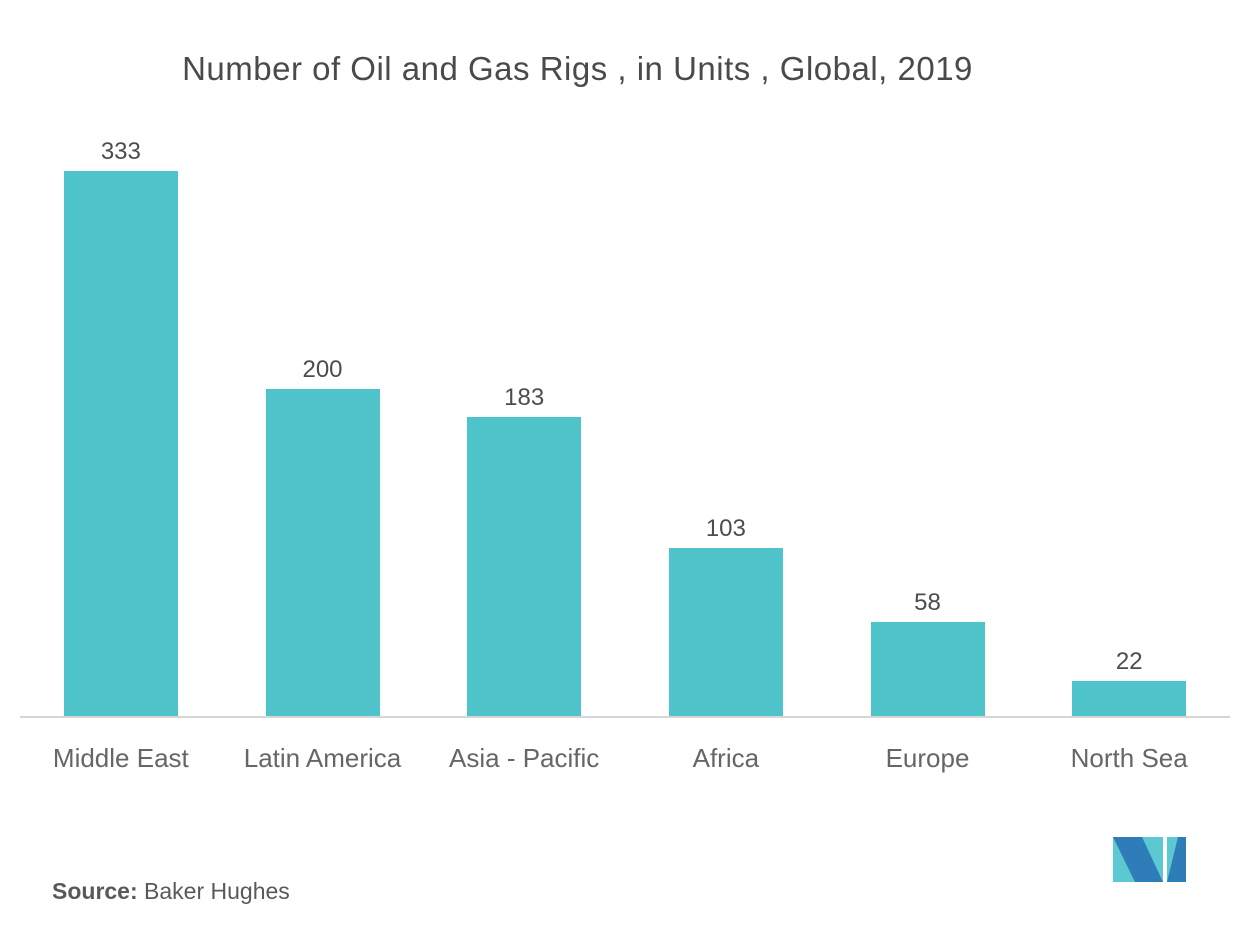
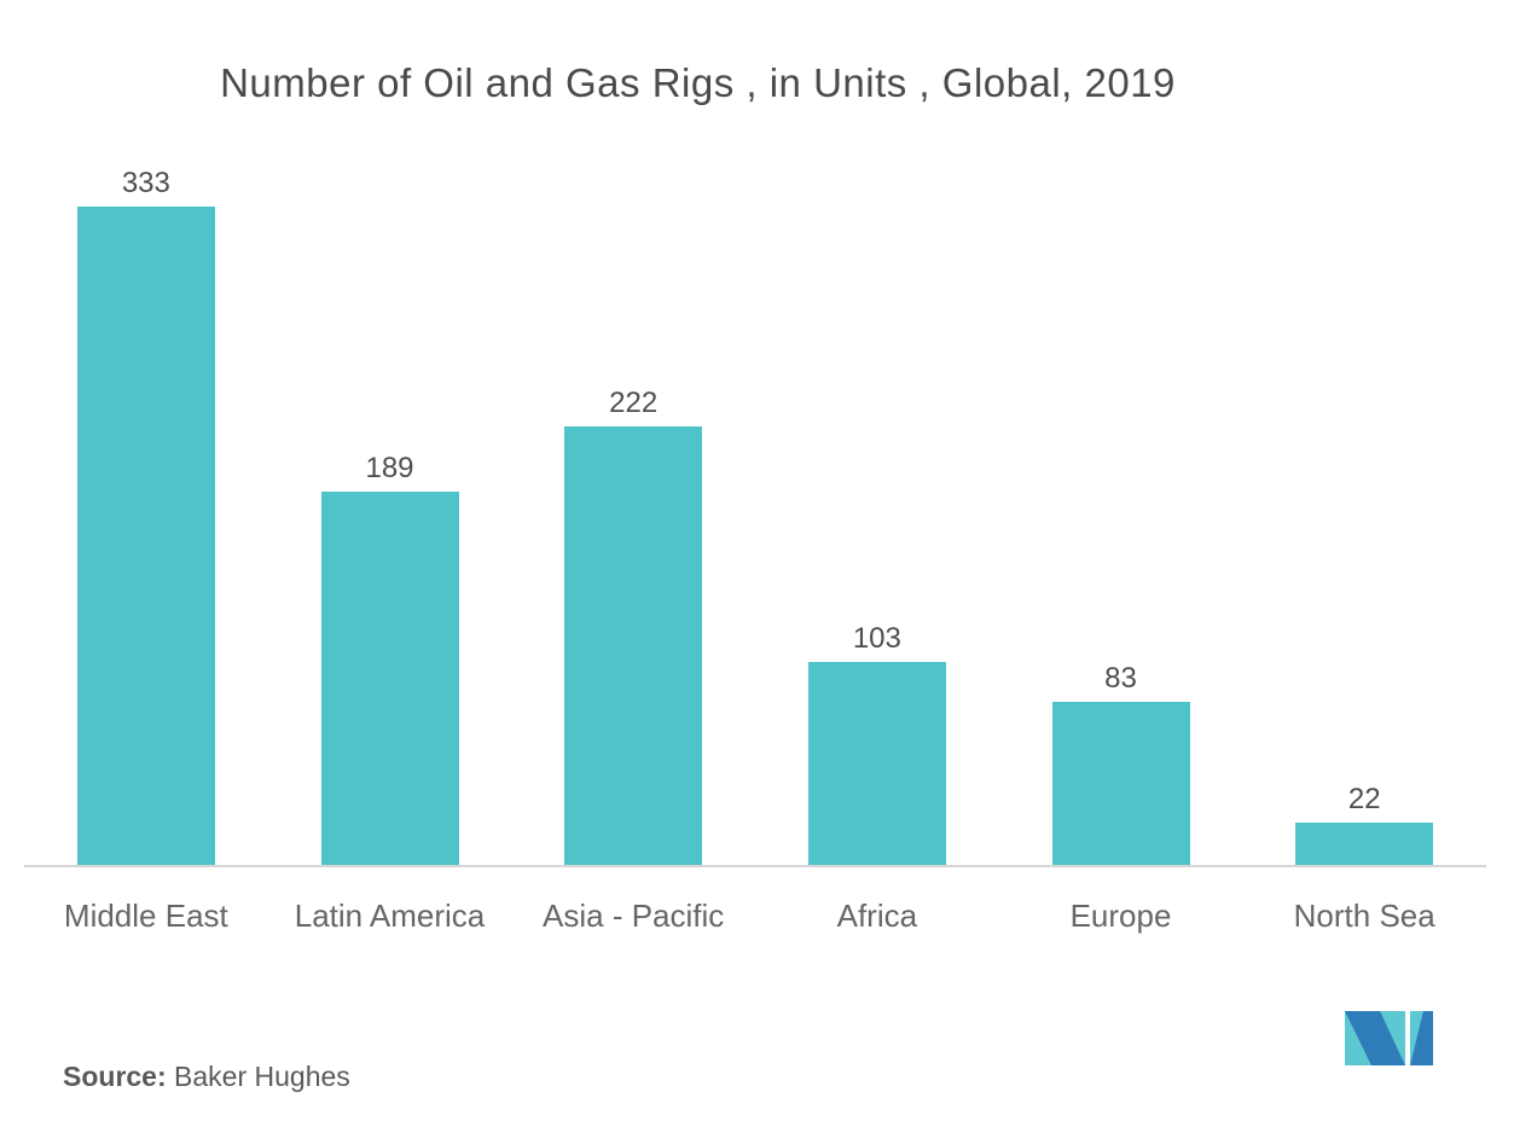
Latin America: 200 -> 189
Asia - Pacific: 183 -> 222
Europe: 58 -> 83
